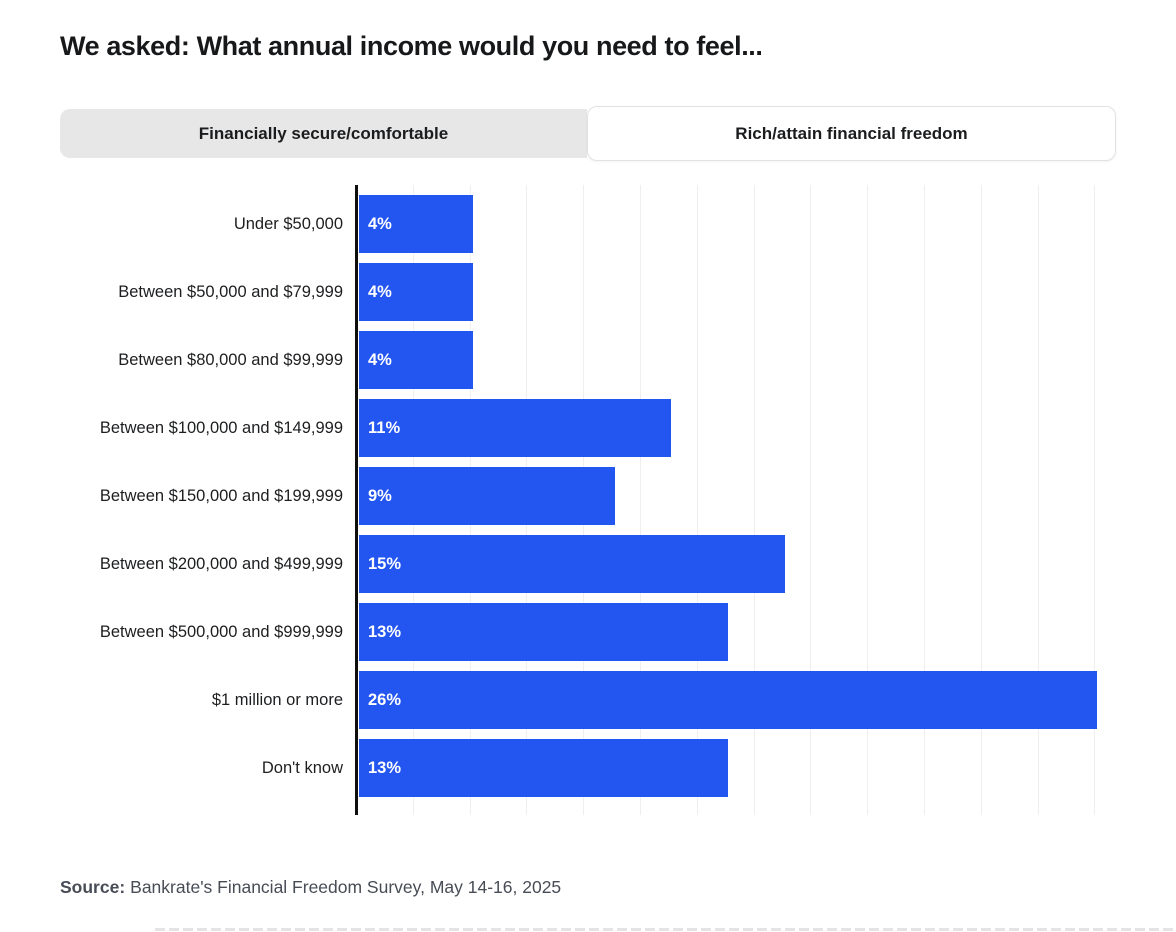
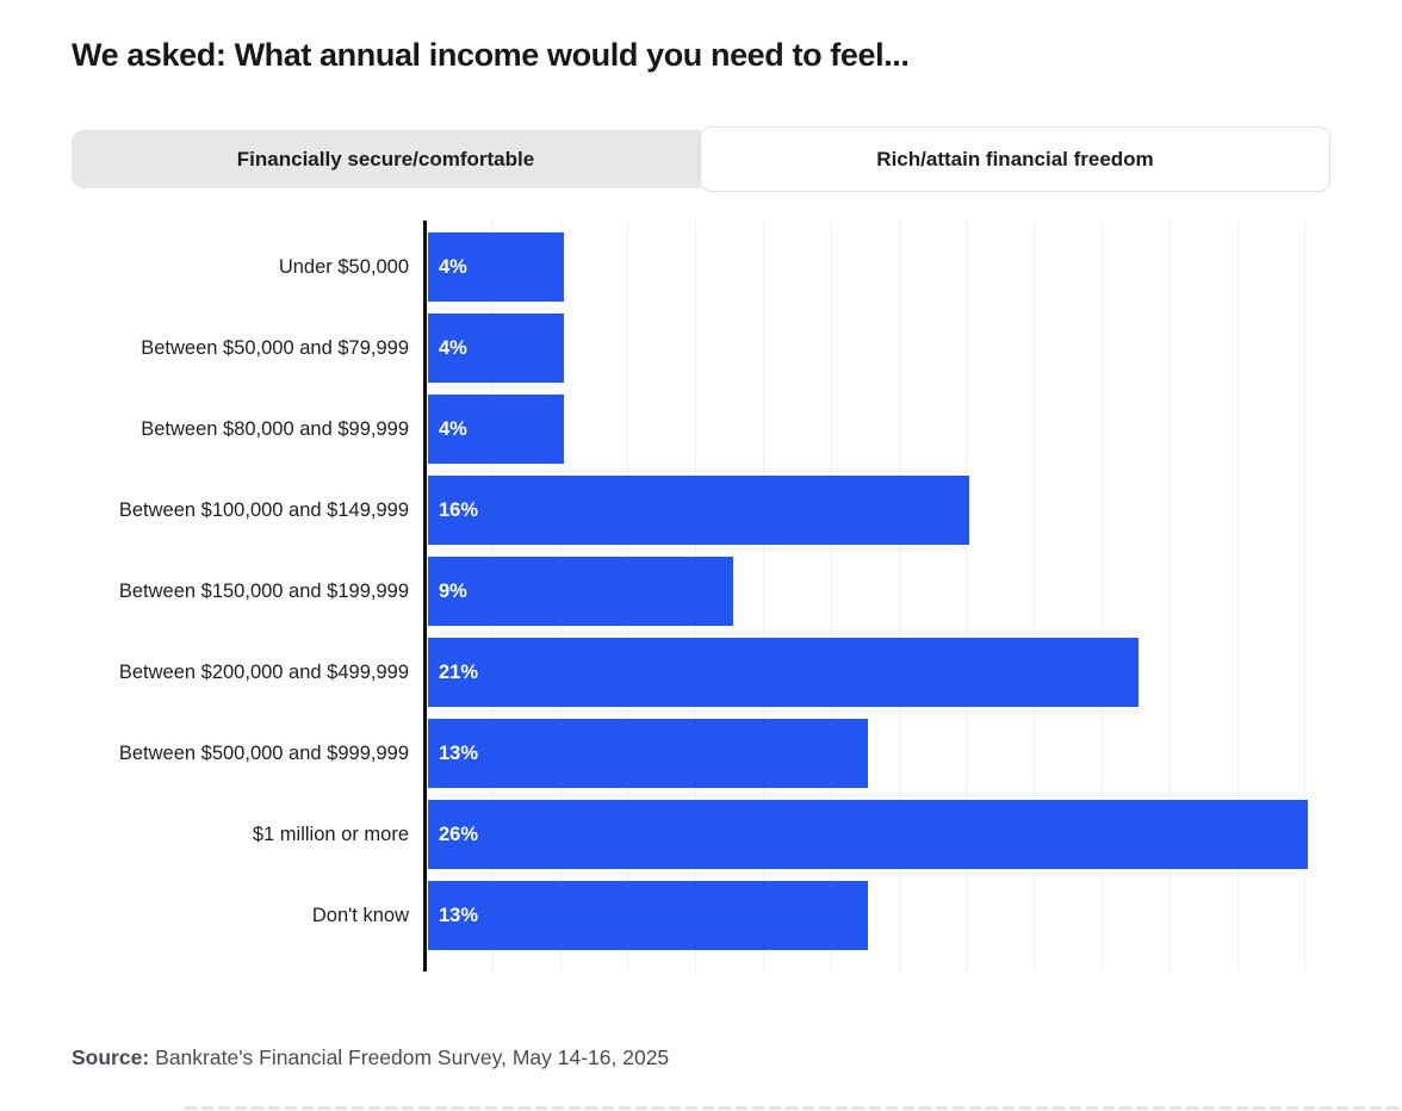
Between $100,000 and $149,999: 11% -> 16%
Between $200,000 and $499,999: 15% -> 21%
